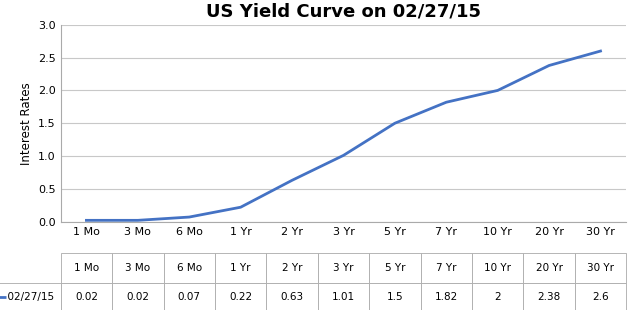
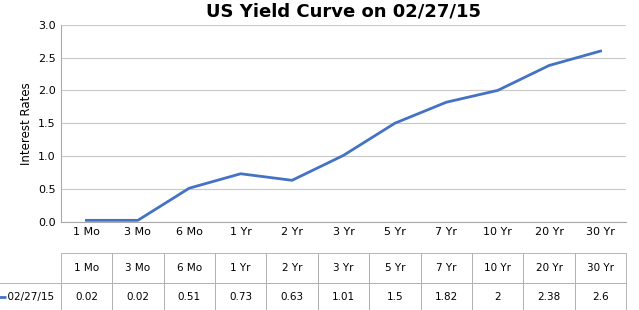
6 Mo: 0.07 -> 0.51
1 Yr: 0.22 -> 0.73
